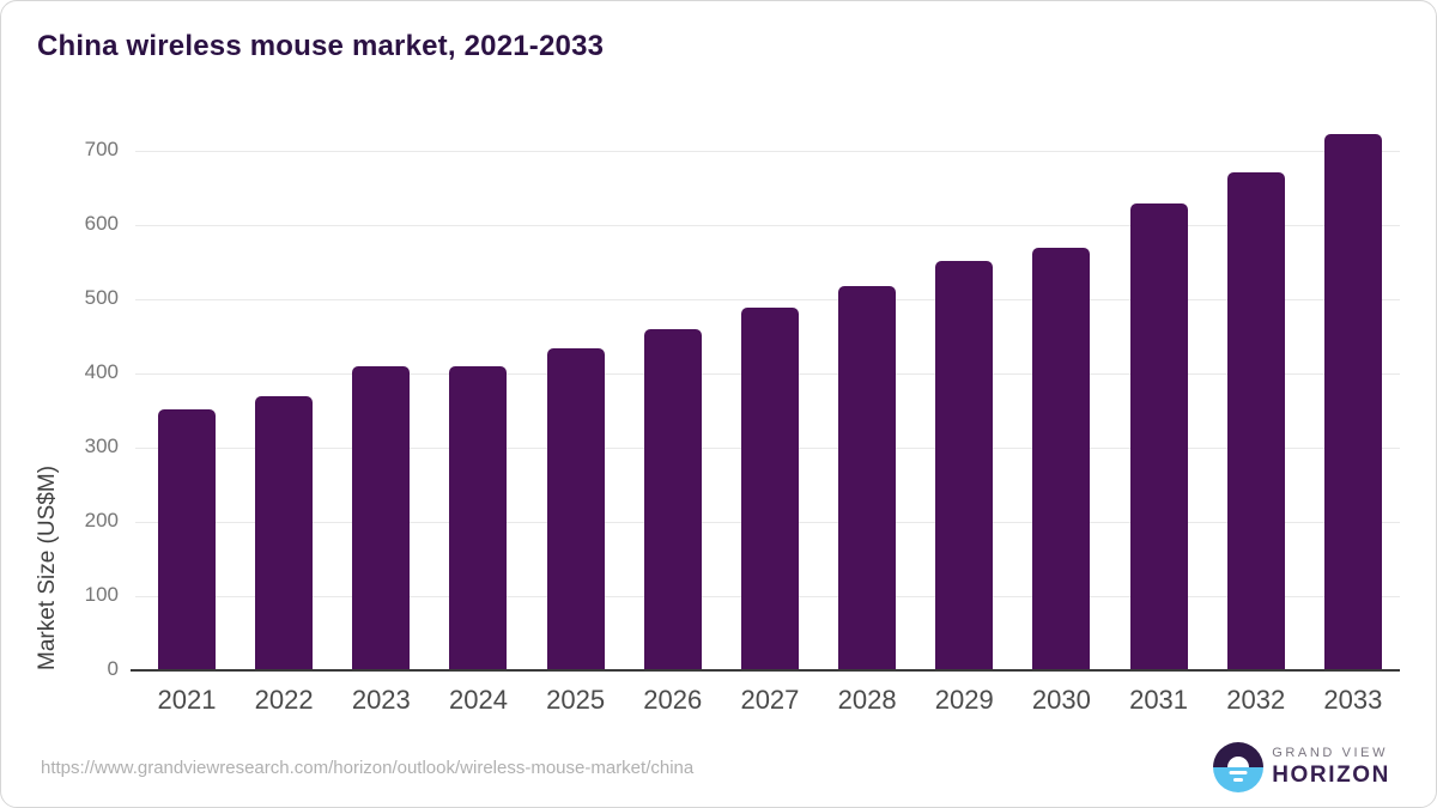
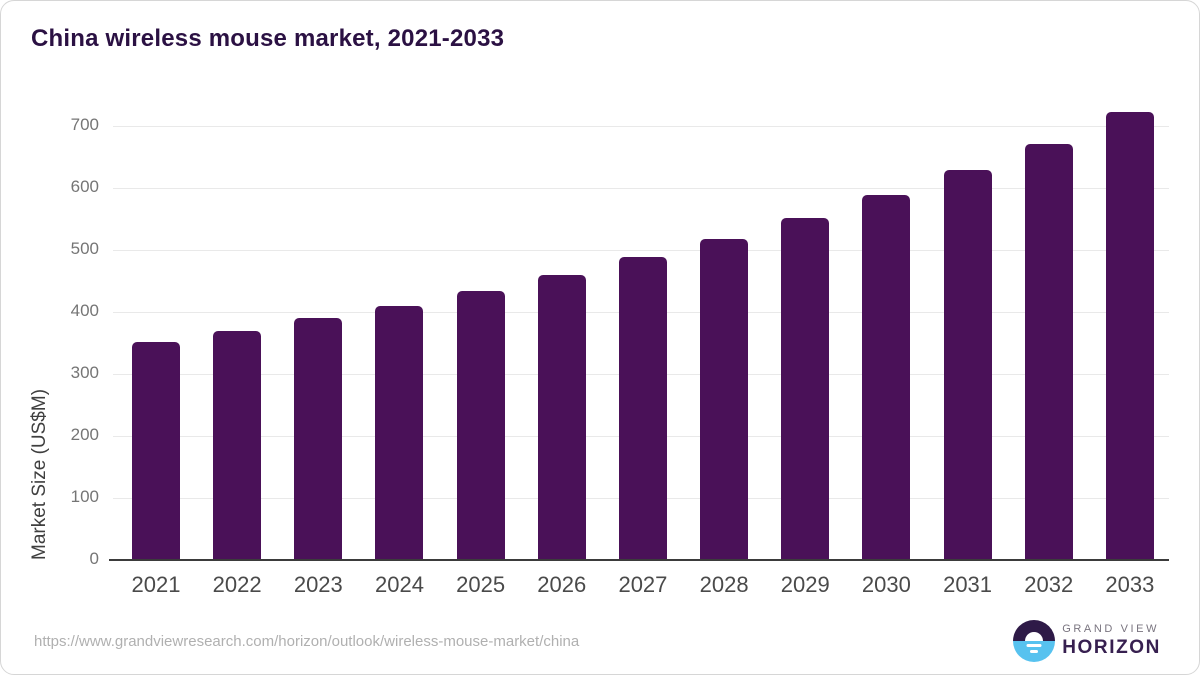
2023: 410 -> 390
2030: 570 -> 590
